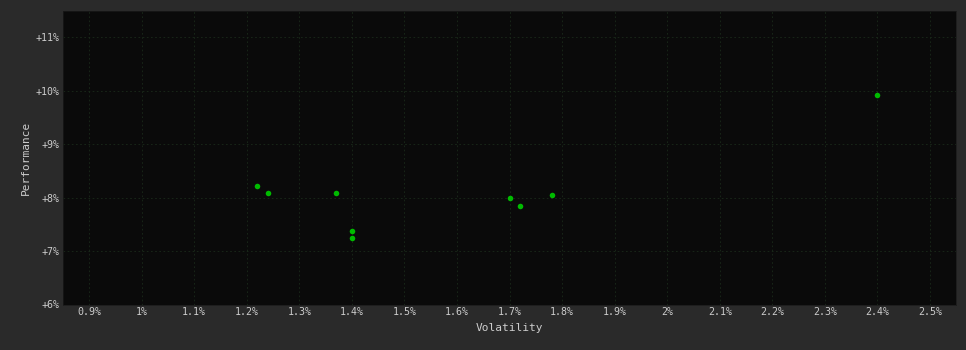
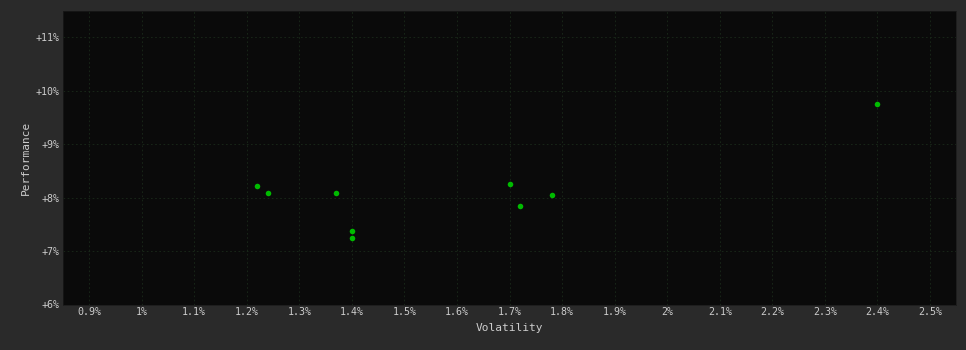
1.7%: 8.00% -> 8.25%
2.4%: 9.92% -> 9.75%
